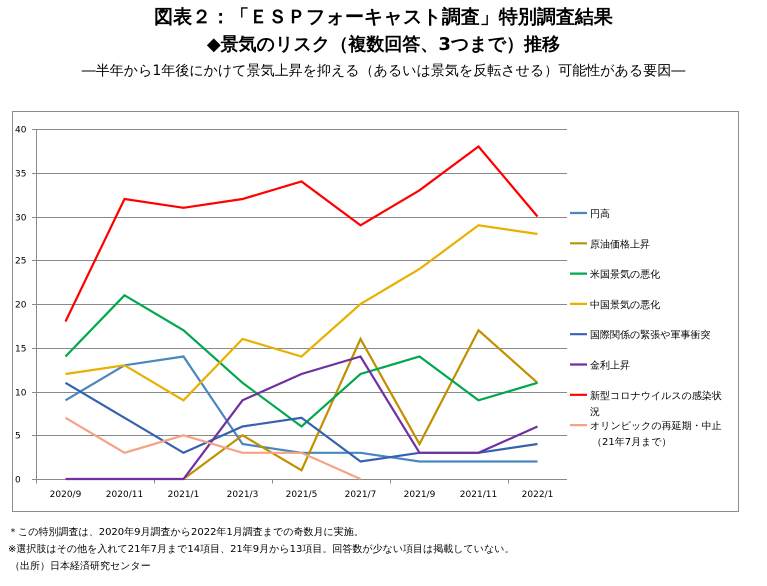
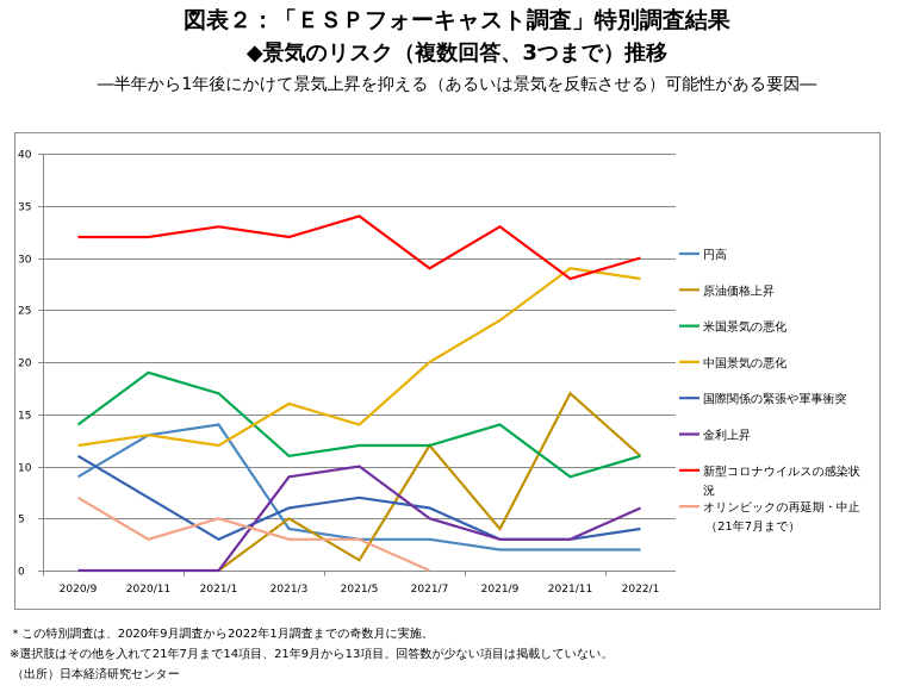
新型コロナウイルスの感染状況/2020/9: 18 -> 32
米国景気の悪化/2020/11: 21 -> 19
中国景気の悪化/2021/1: 9 -> 12
新型コロナウイルスの感染状況/2021/1: 31 -> 33
米国景気の悪化/2021/5: 6 -> 12
金利上昇/2021/5: 12 -> 10
原油価格上昇/2021/7: 16 -> 12
国際関係の緊張や軍事衝突/2021/7: 2 -> 6
金利上昇/2021/7: 14 -> 5
新型コロナウイルスの感染状況/2021/11: 38 -> 28
